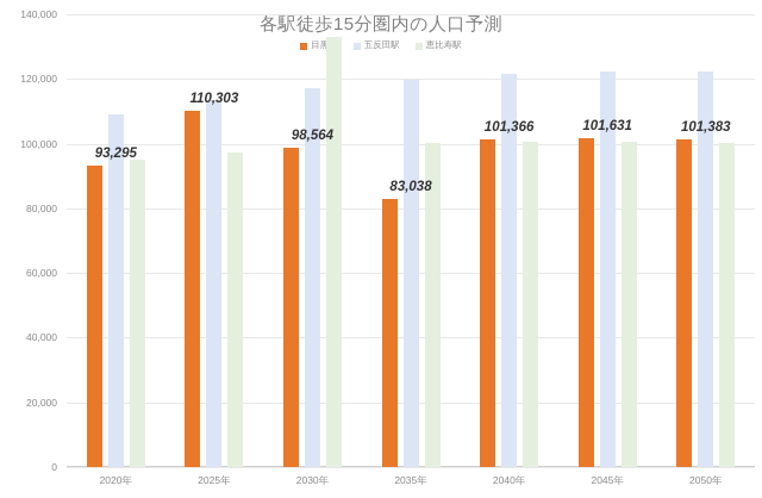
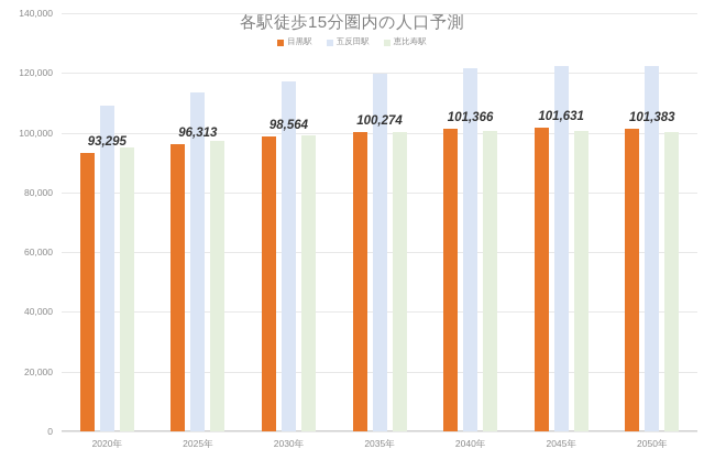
目黒駅/2025年: 110,303 -> 96,313
恵比寿駅/2030年: 133000 -> 99000
目黒駅/2035年: 83,038 -> 100,274
